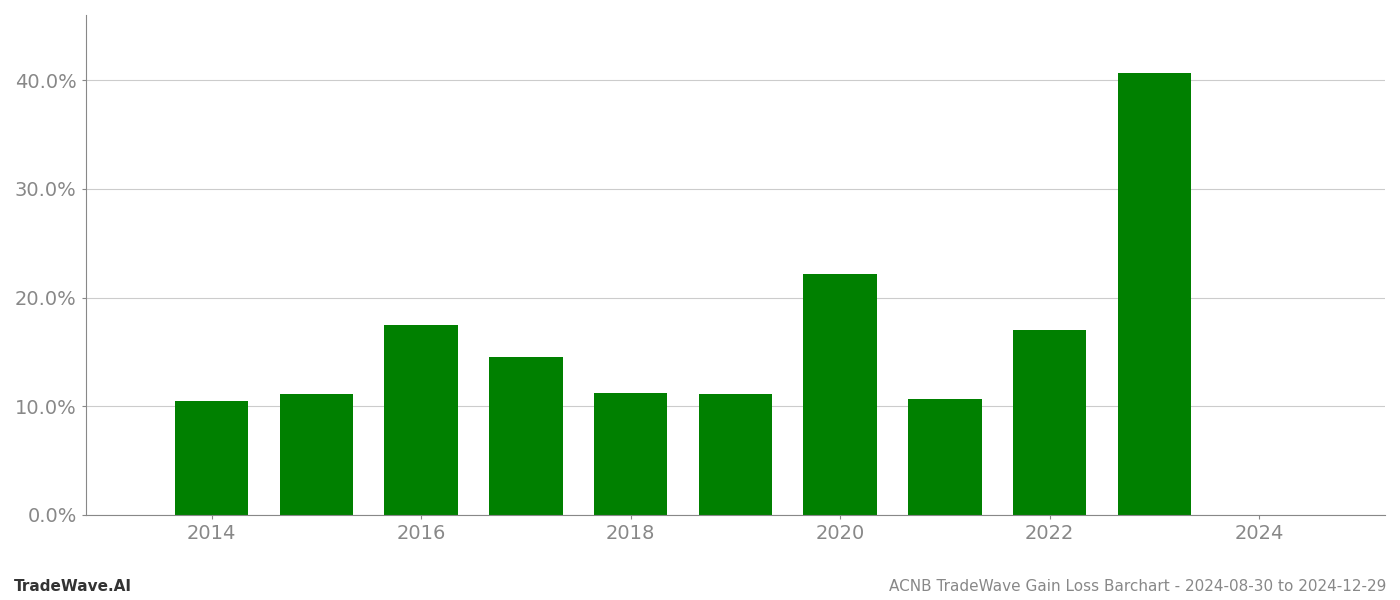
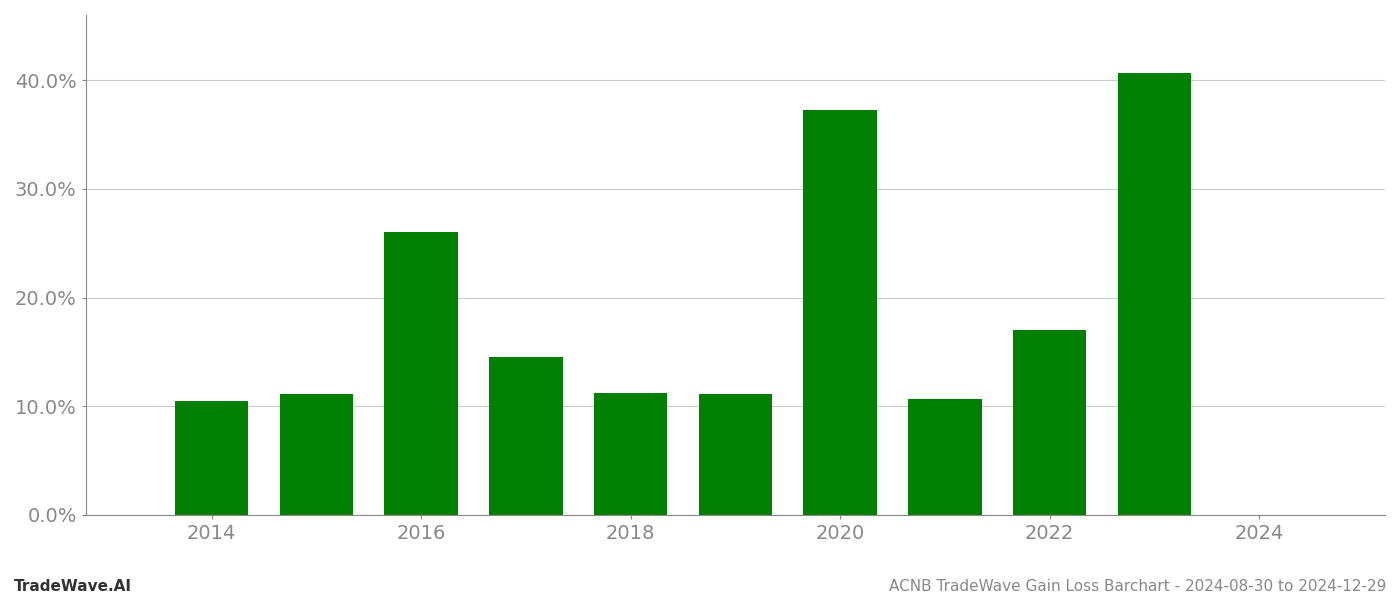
2016: 17.5% -> 26.0%
2020: 22.2% -> 37.3%
